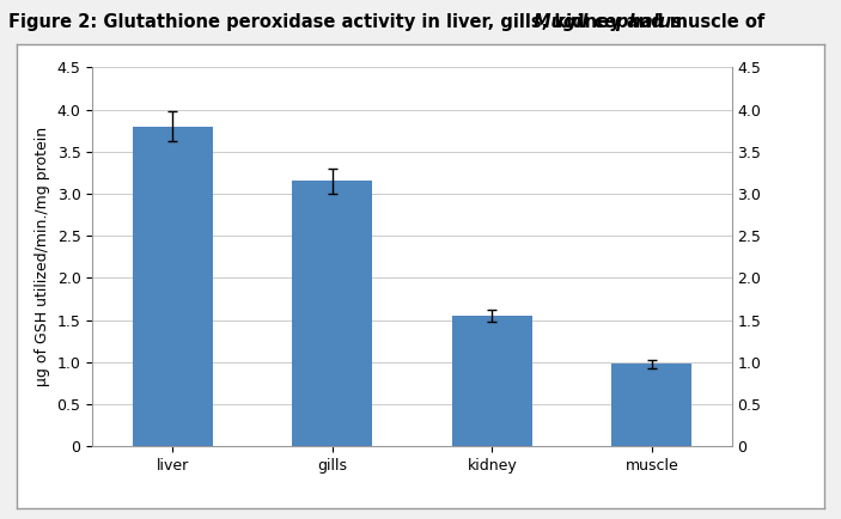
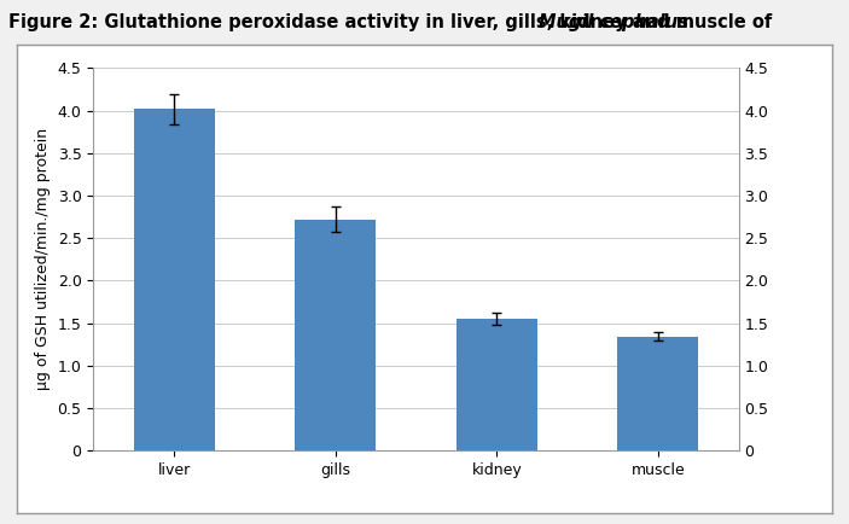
liver: 3.80 -> 4.02
gills: 3.15 -> 2.72
muscle: 0.98 -> 1.34
